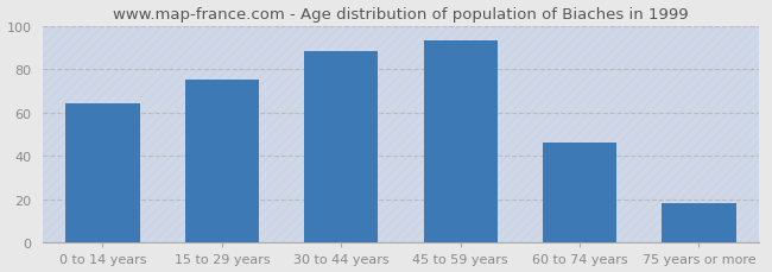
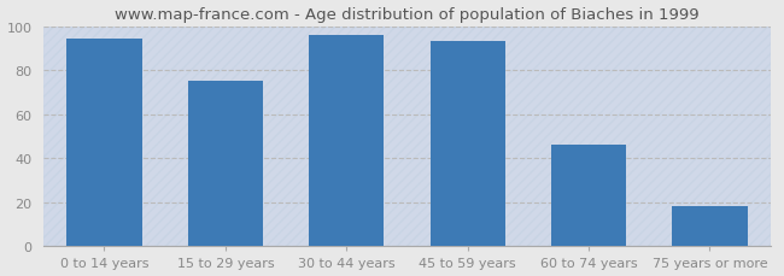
0 to 14 years: 64 -> 94
30 to 44 years: 88 -> 96
